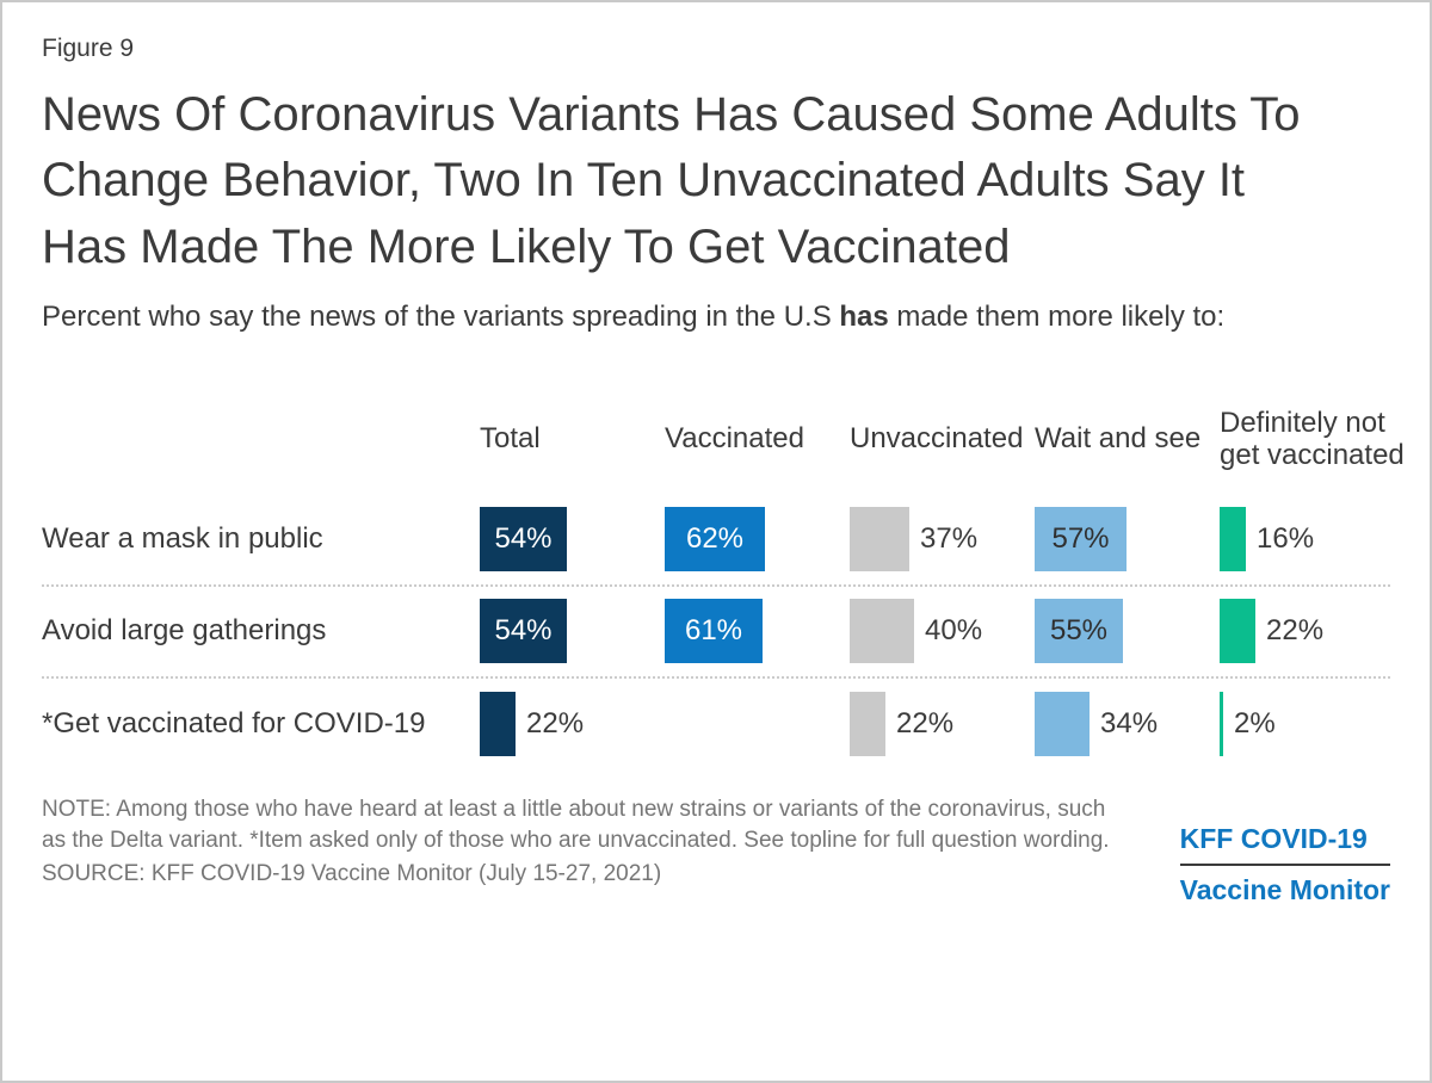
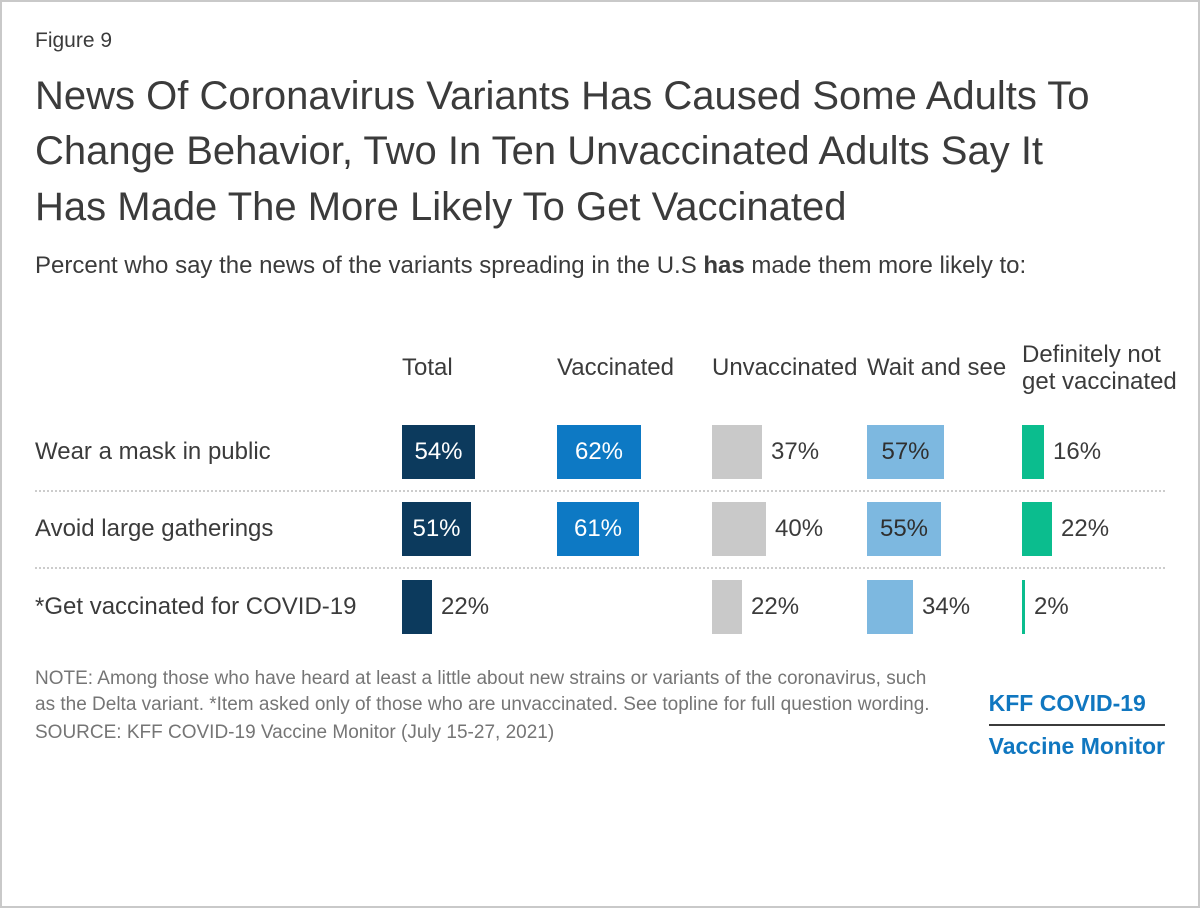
Total/Avoid large gatherings: 54% -> 51%
